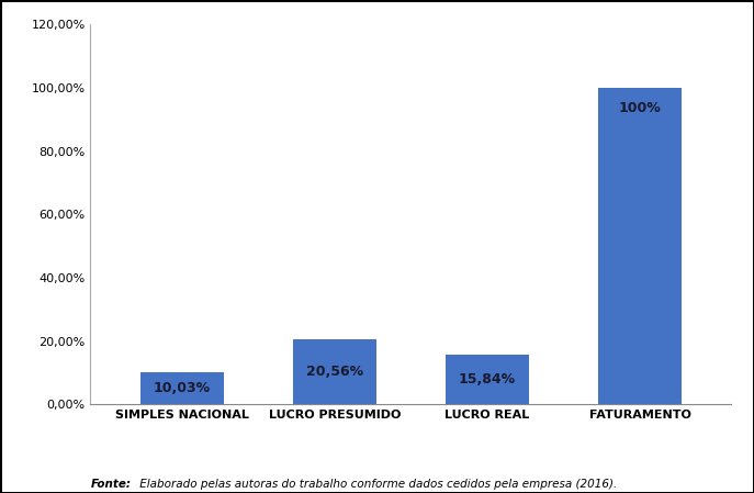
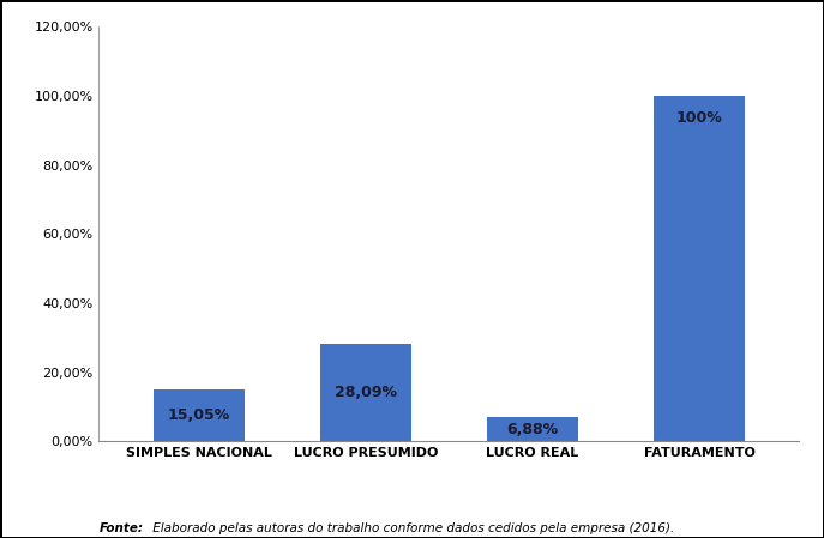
SIMPLES NACIONAL: 10,03% -> 15,05%
LUCRO PRESUMIDO: 20,56% -> 28,09%
LUCRO REAL: 15,84% -> 6,88%
